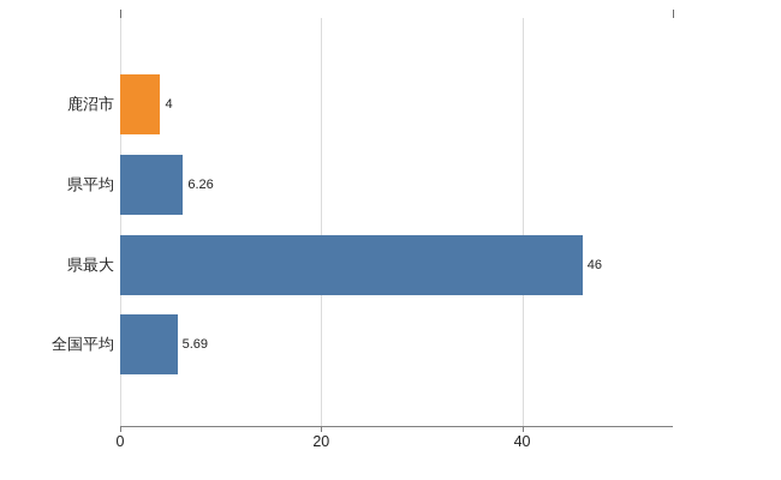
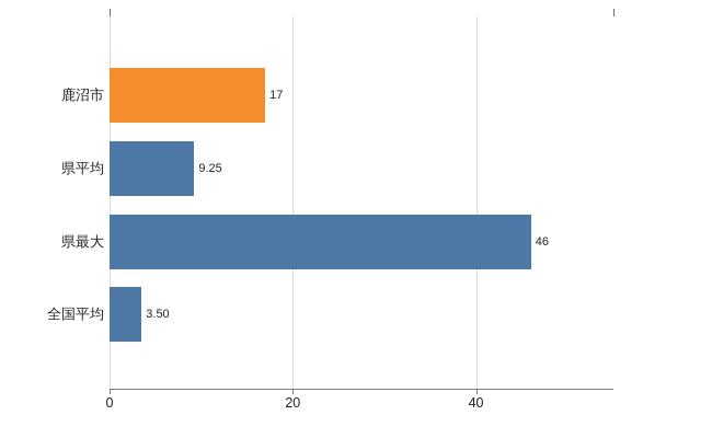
鹿沼市: 4 -> 17
県平均: 6.26 -> 9.25
全国平均: 5.69 -> 3.50
